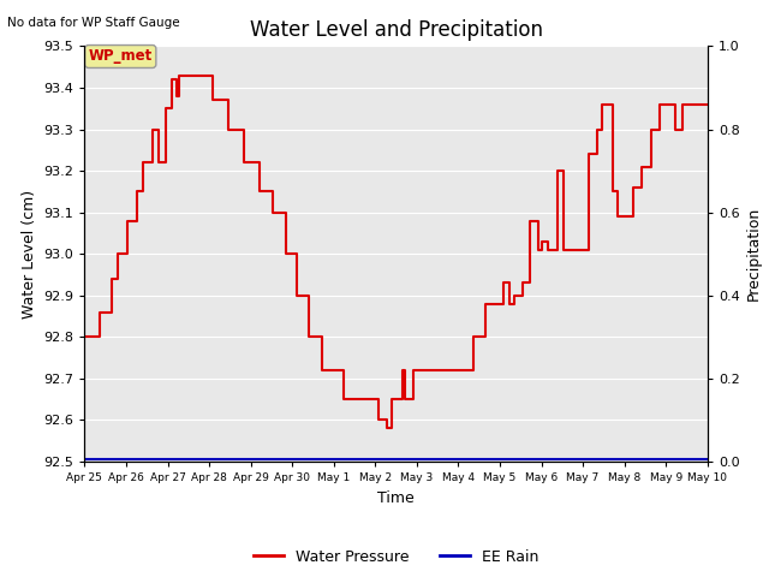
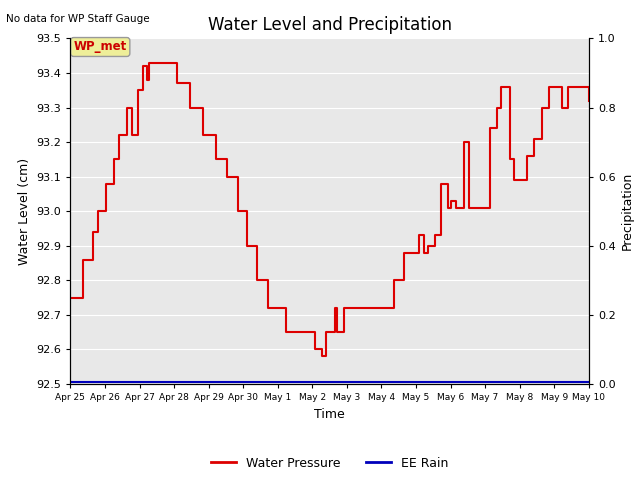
Apr 25: 92.80 -> 92.75
May 10: 93.36 -> 93.32
